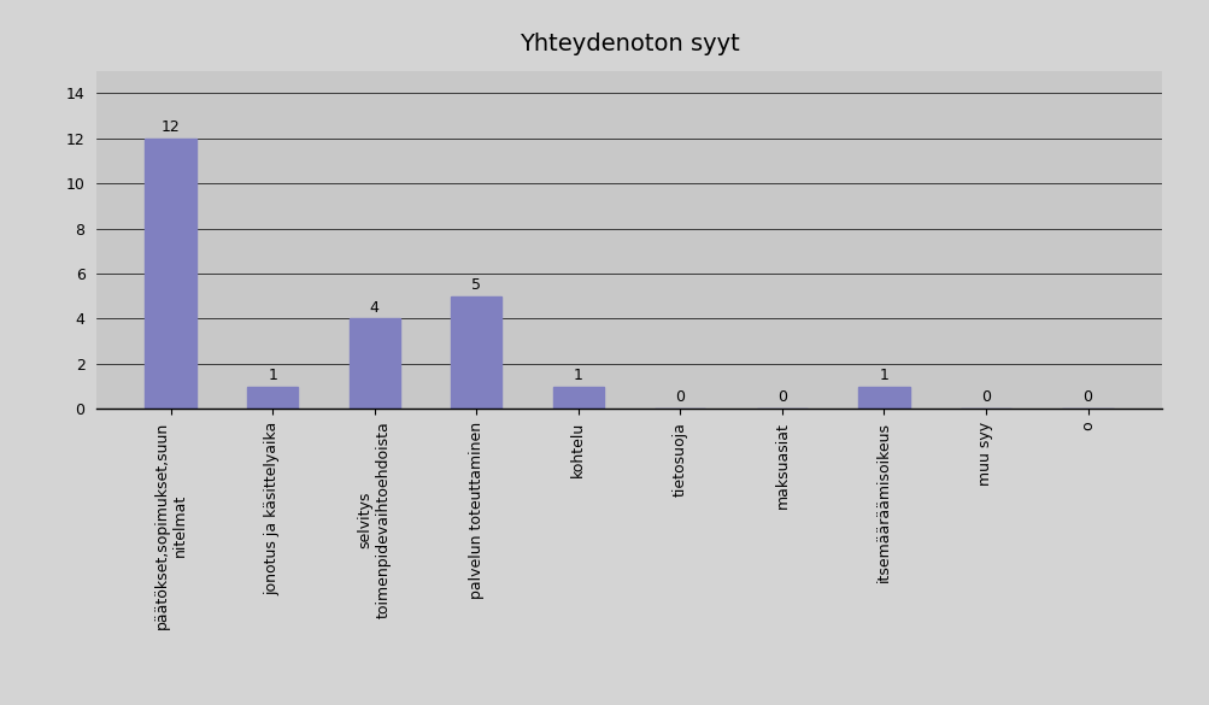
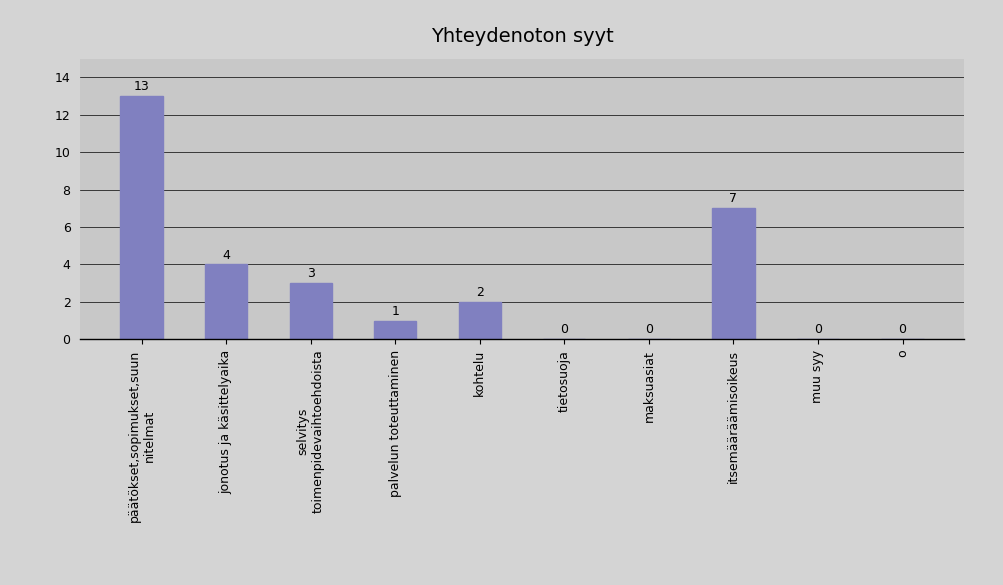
päätökset,sopimukset,suun nitelmat: 12 -> 13
jonotus ja käsittelyaika: 1 -> 4
selvitys toimenpidevaihtoehdoista: 4 -> 3
palvelun toteuttaminen: 5 -> 1
kohtelu: 1 -> 2
itsemääräämisoikeus: 1 -> 7
